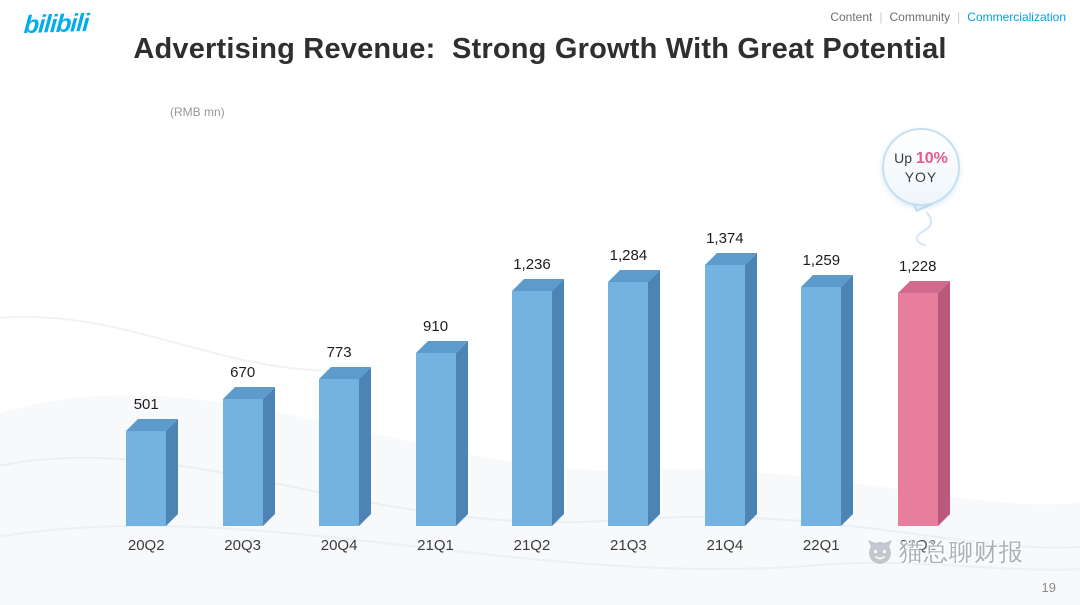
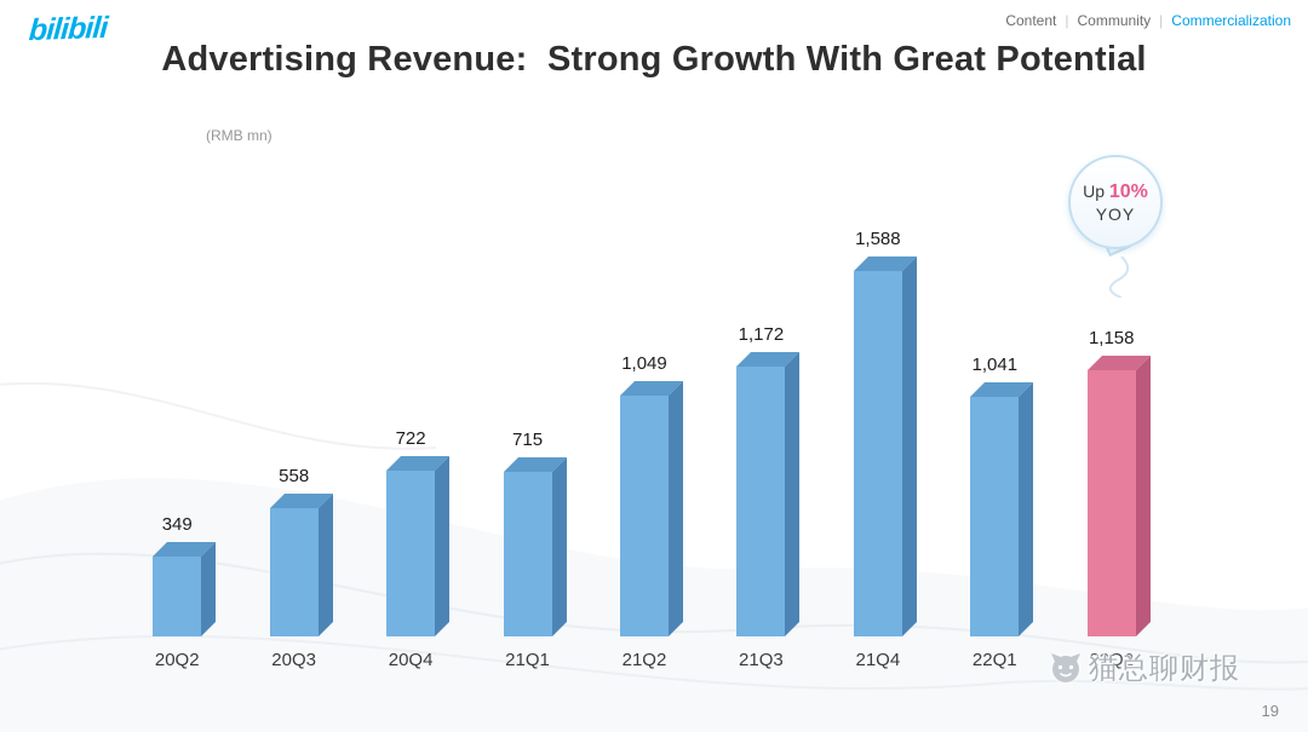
20Q2: 501 -> 349
20Q3: 670 -> 558
20Q4: 773 -> 722
21Q1: 910 -> 715
21Q2: 1,236 -> 1,049
21Q3: 1,284 -> 1,172
21Q4: 1,374 -> 1,588
22Q1: 1,259 -> 1,041
22Q2: 1,228 -> 1,158
